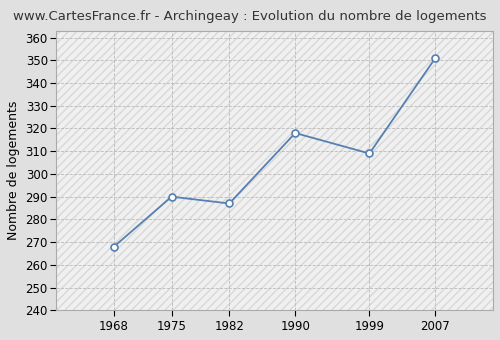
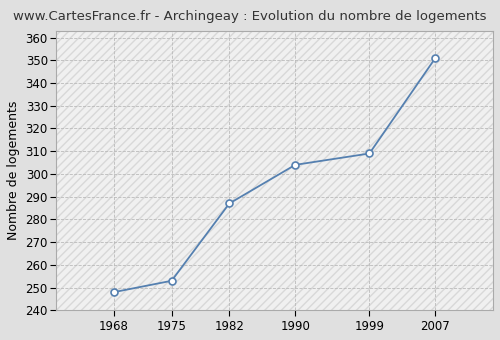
1968: 268 -> 248
1975: 290 -> 253
1990: 318 -> 304
